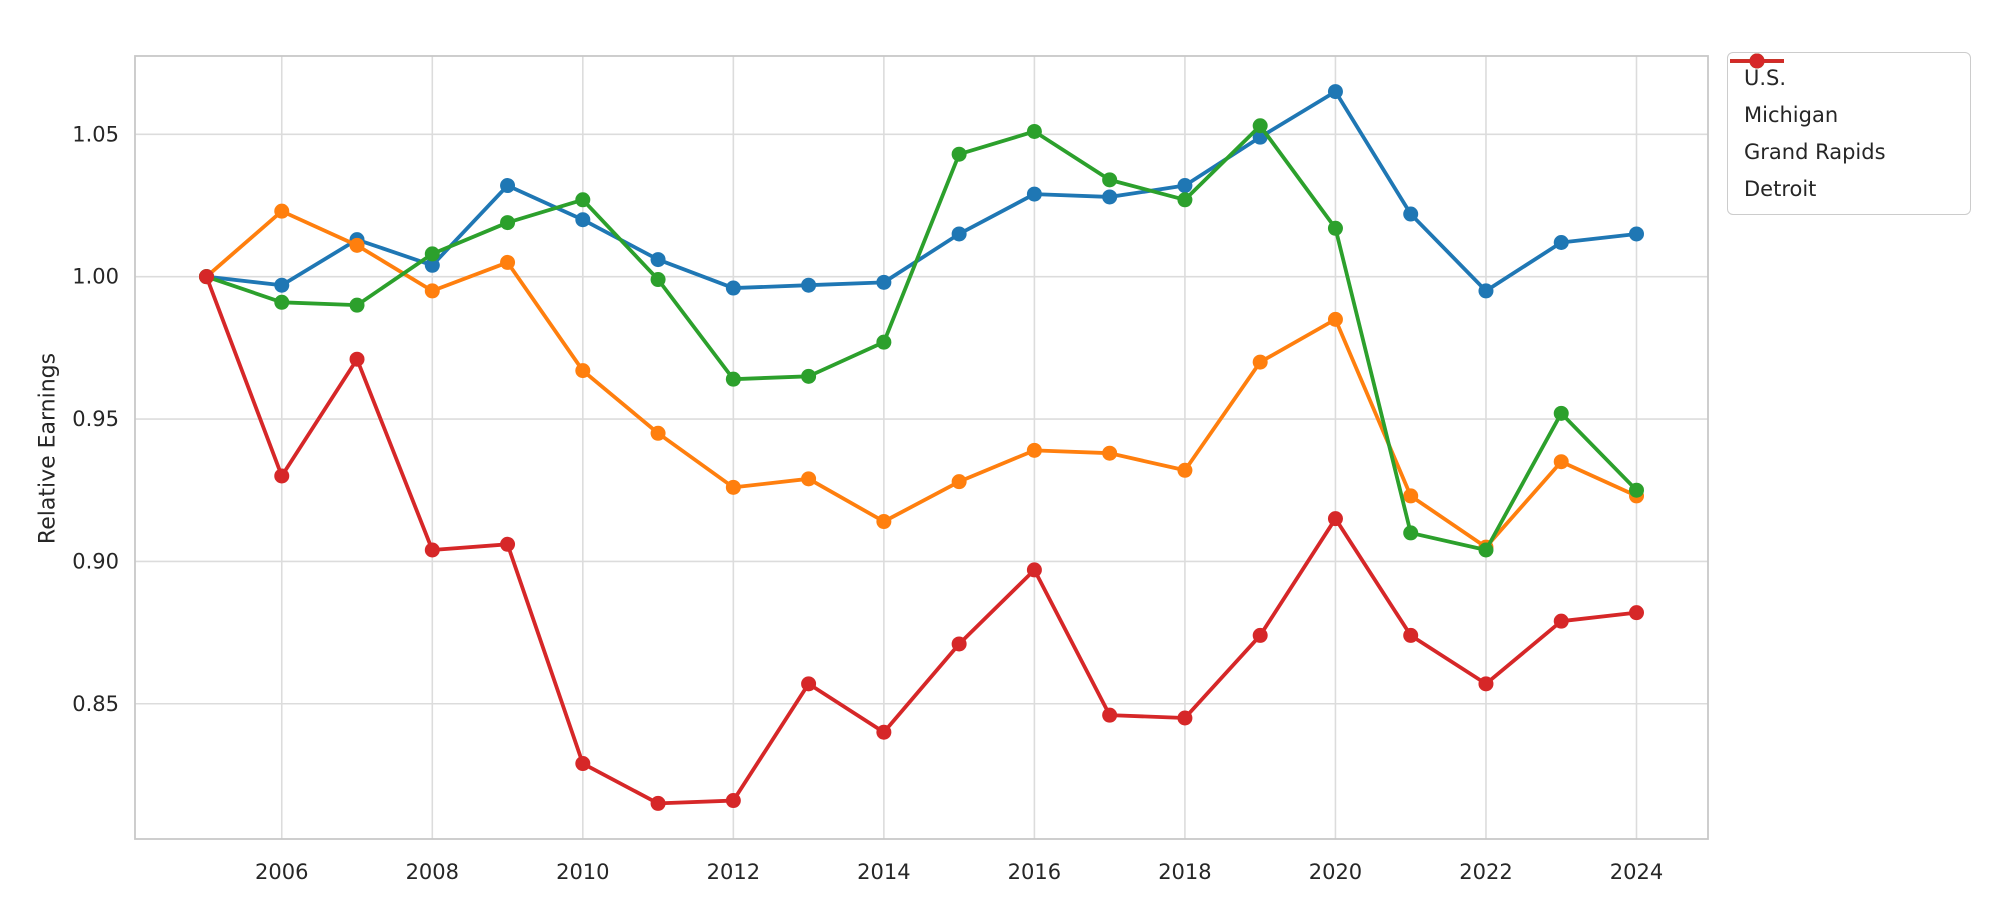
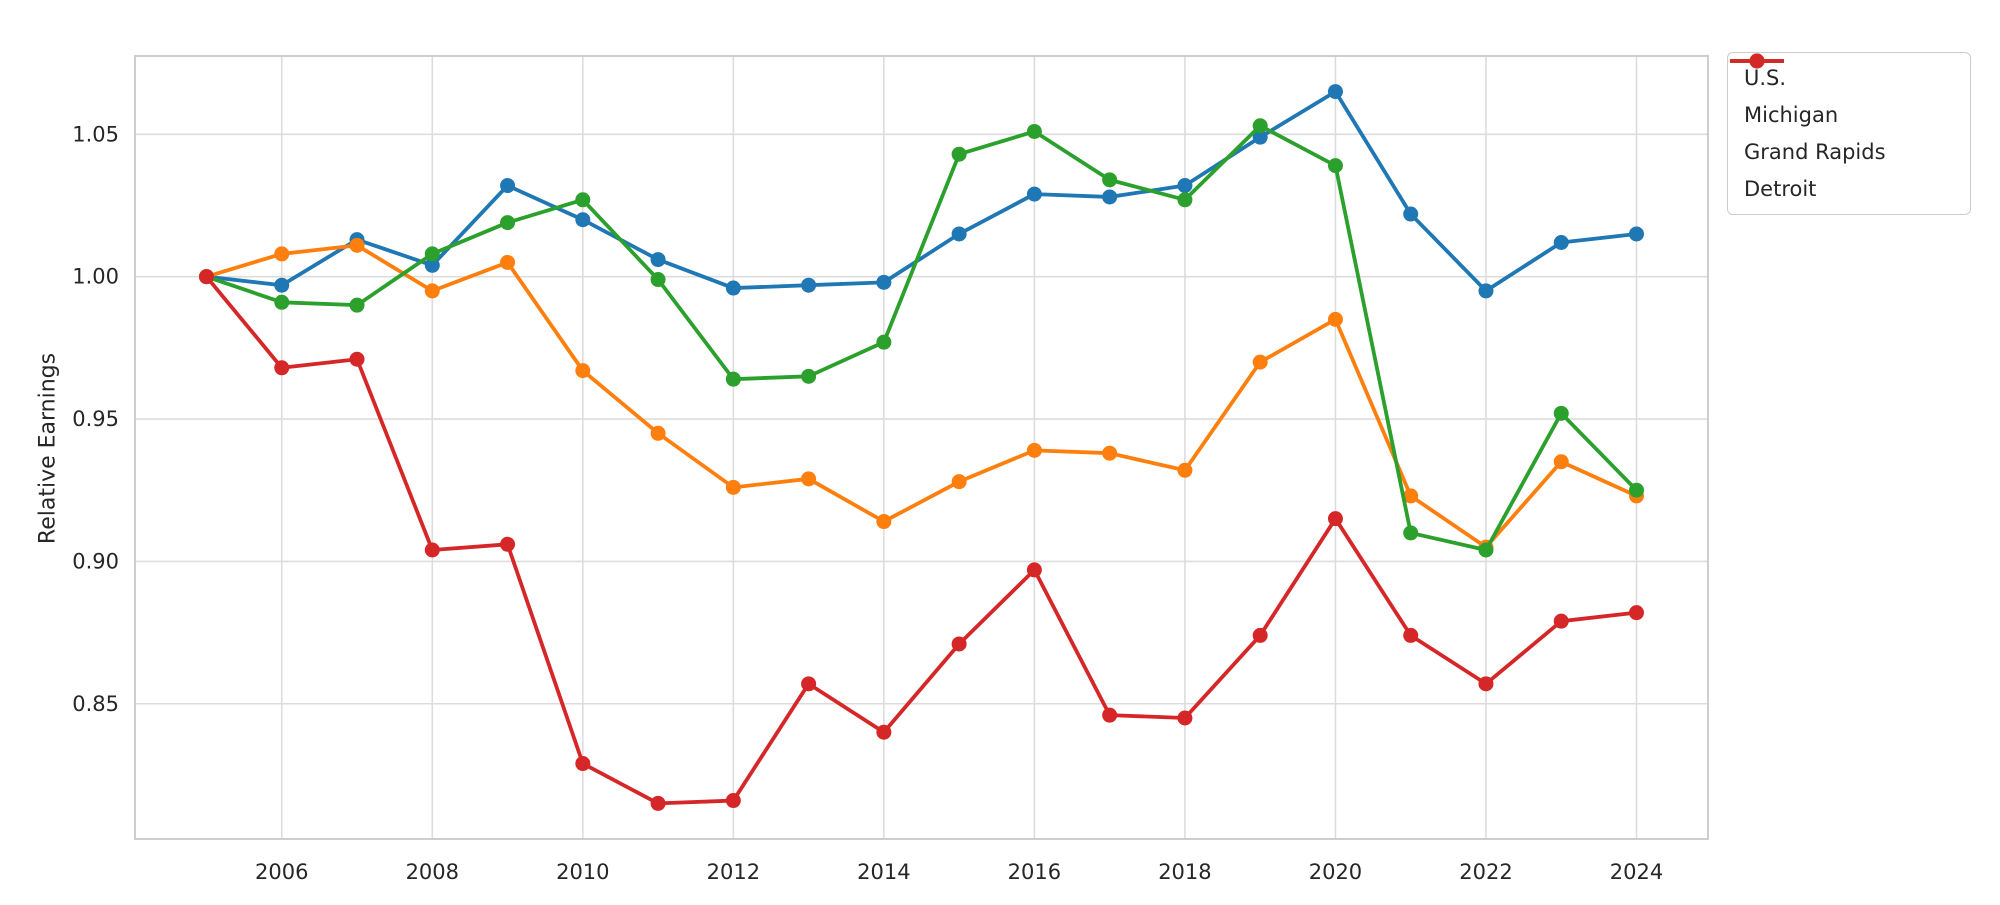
Michigan/2006: 1.023 -> 1.008
Detroit/2006: 0.930 -> 0.968
Grand Rapids/2020: 1.017 -> 1.039
